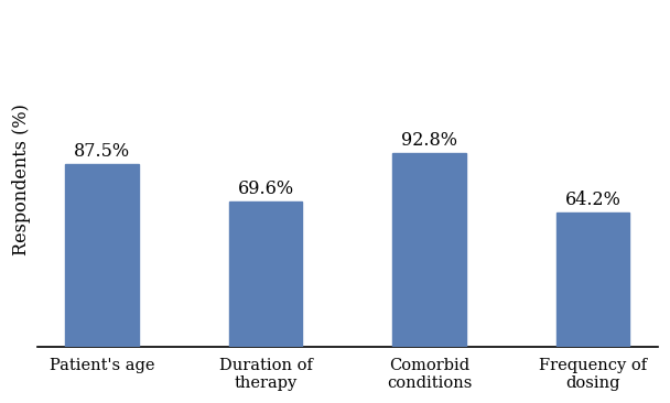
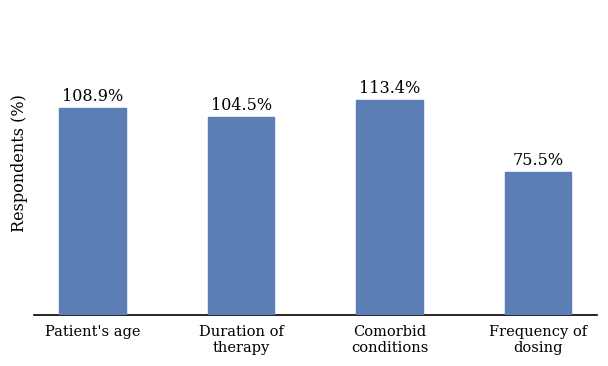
Patient's age: 87.5% -> 108.9%
Duration of therapy: 69.6% -> 104.5%
Comorbid conditions: 92.8% -> 113.4%
Frequency of dosing: 64.2% -> 75.5%
